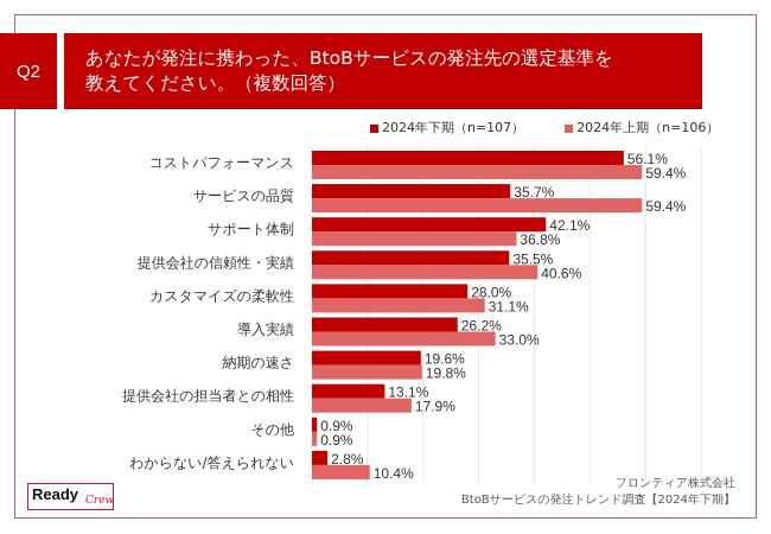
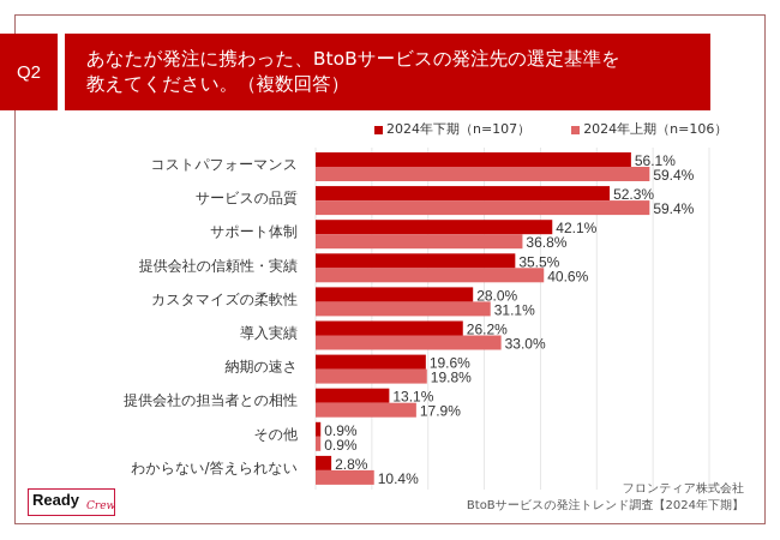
2024年下期（n=107）/サービスの品質: 35.7% -> 52.3%
